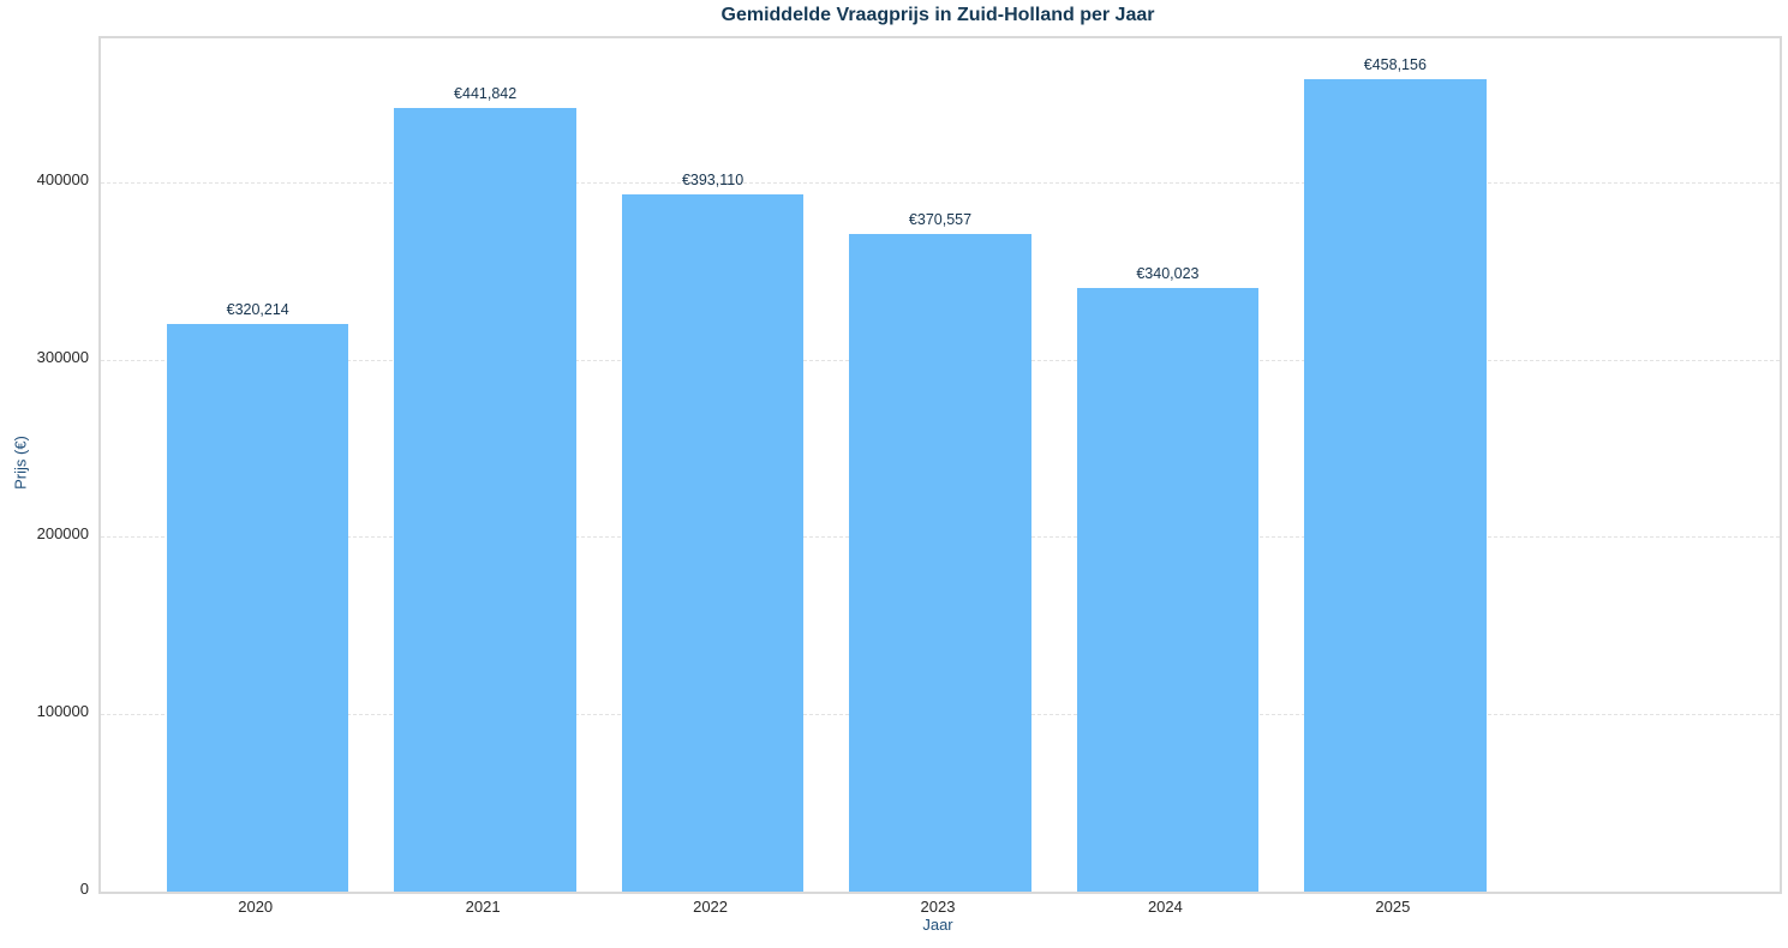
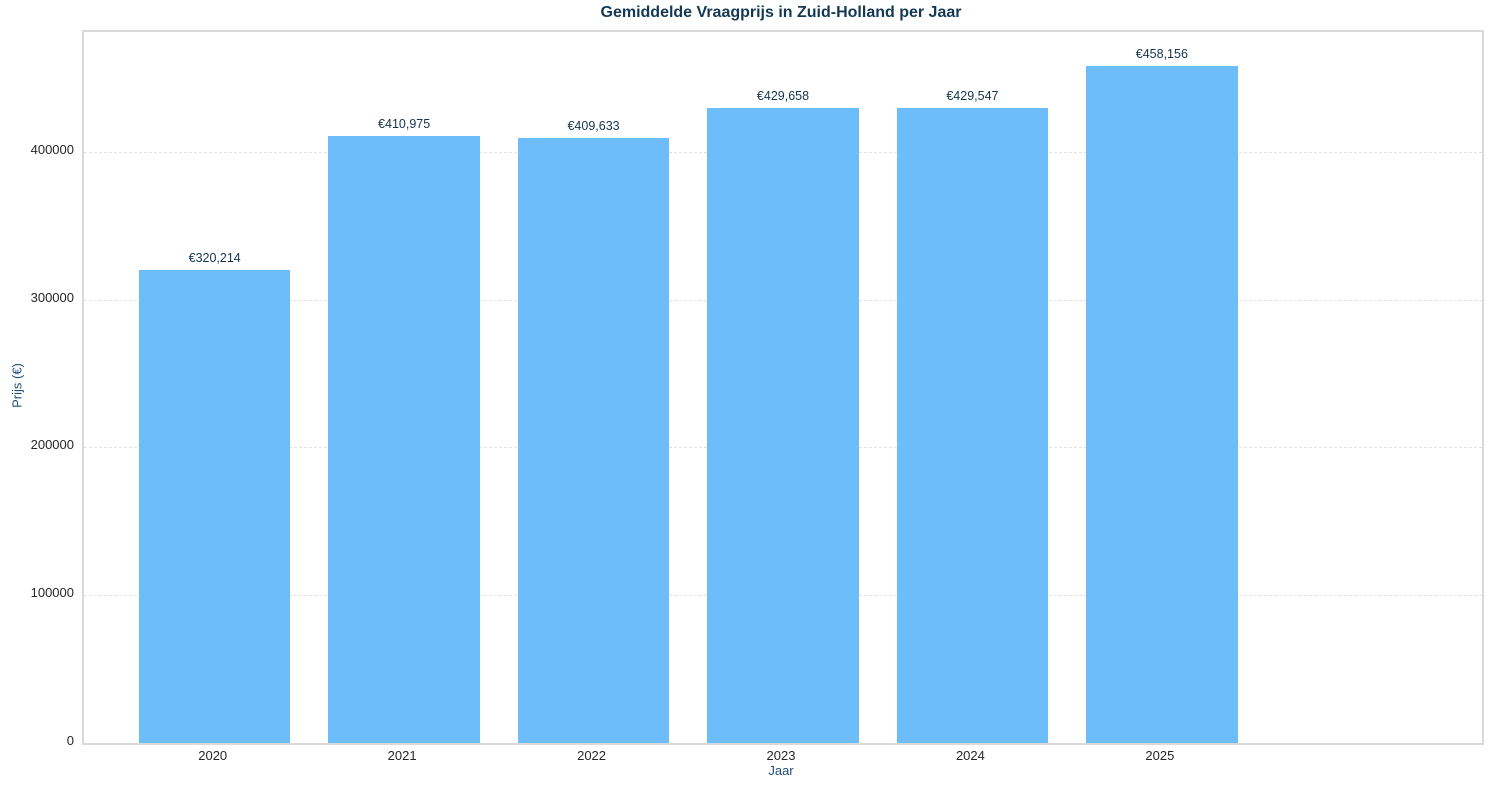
2021: €441,842 -> €410,975
2022: €393,110 -> €409,633
2023: €370,557 -> €429,658
2024: €340,023 -> €429,547
